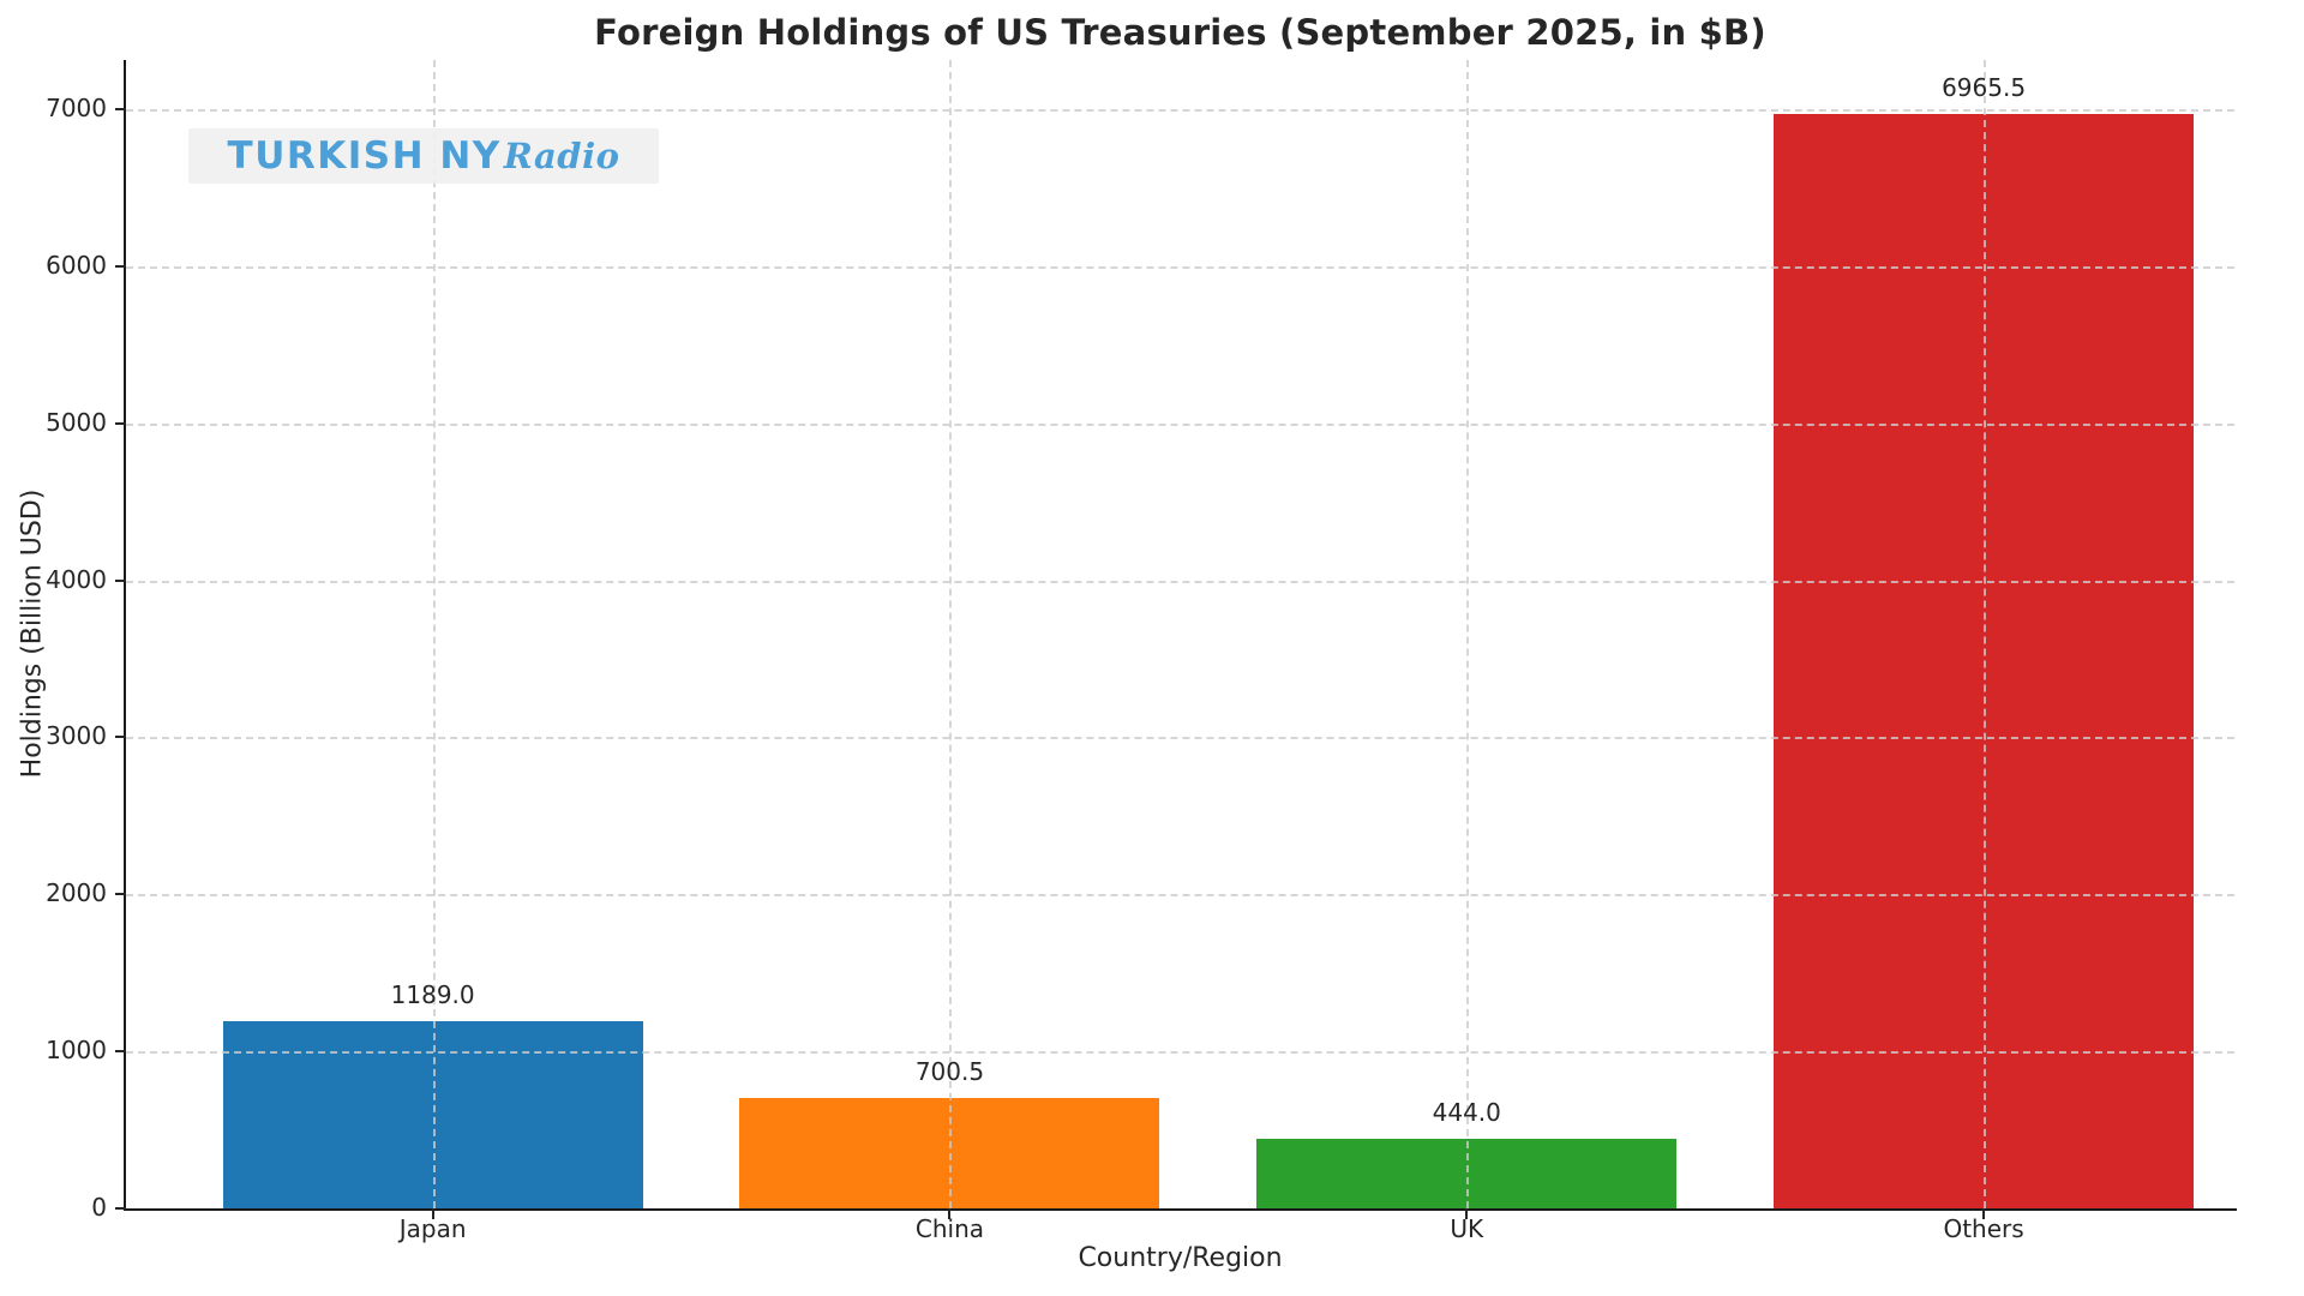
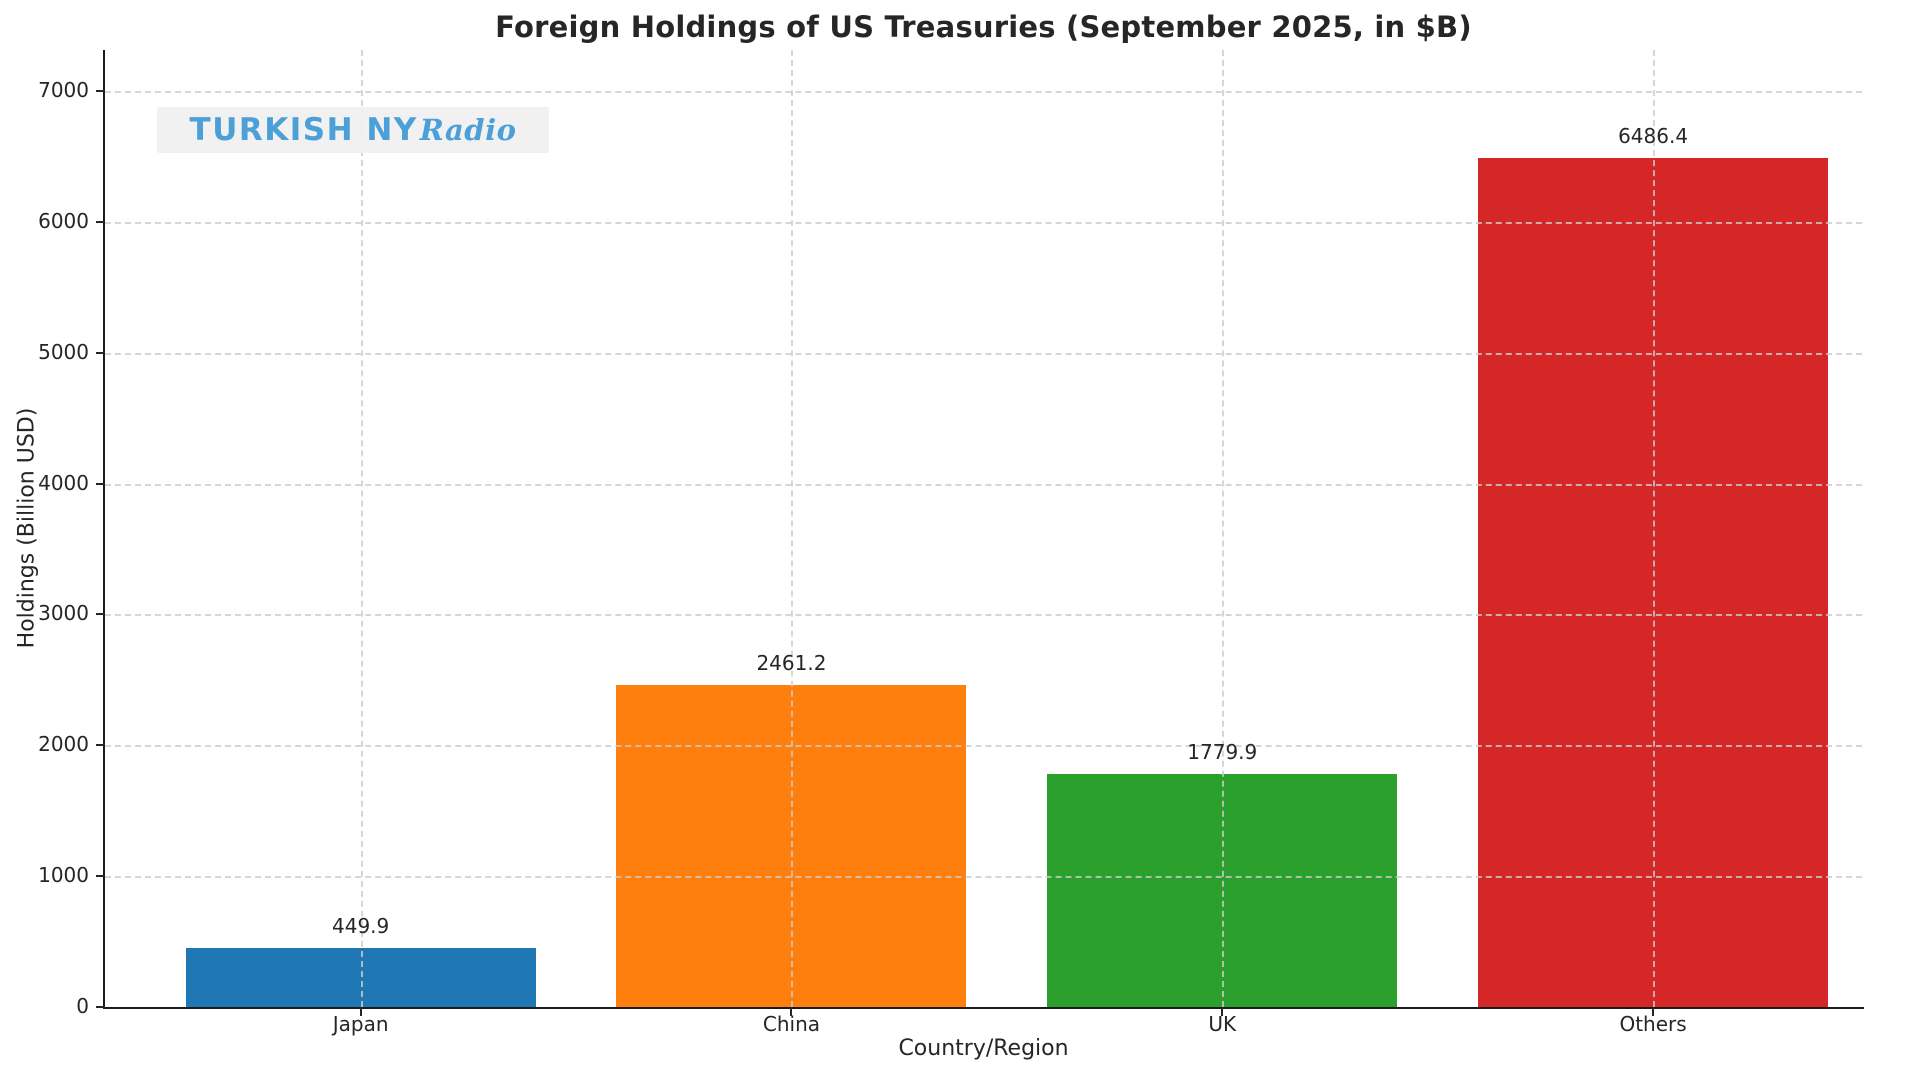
Japan: 1189.0 -> 449.9
China: 700.5 -> 2461.2
UK: 444.0 -> 1779.9
Others: 6965.5 -> 6486.4
